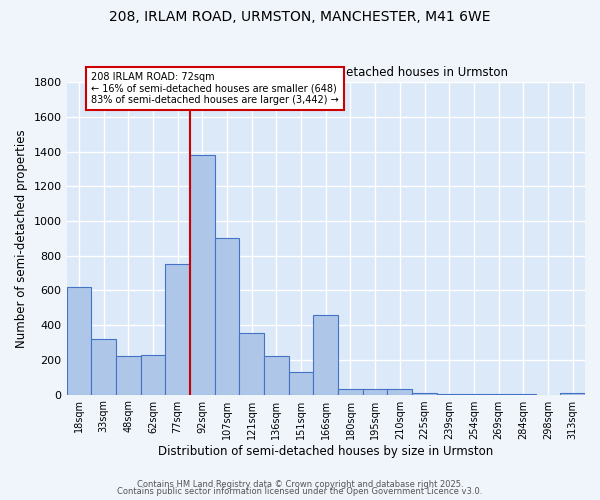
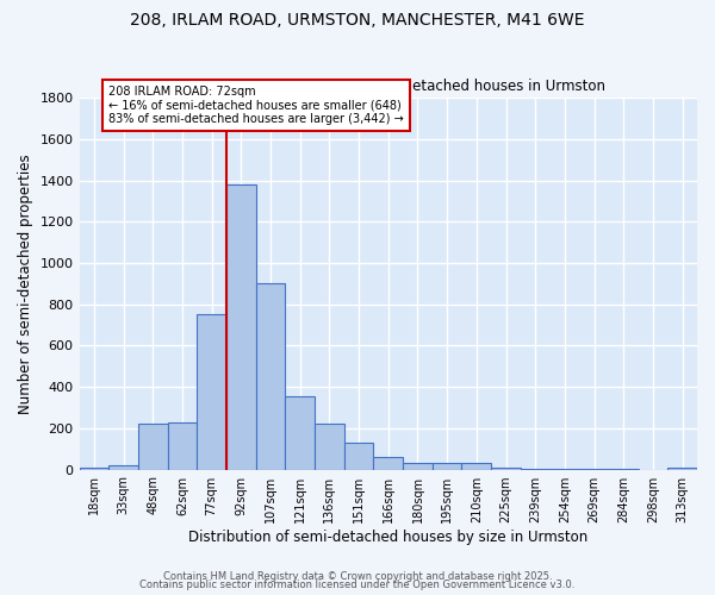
18sqm: 620 -> 10
33sqm: 320 -> 20
166sqm: 460 -> 60
